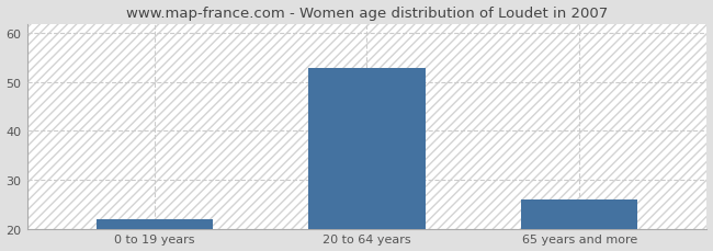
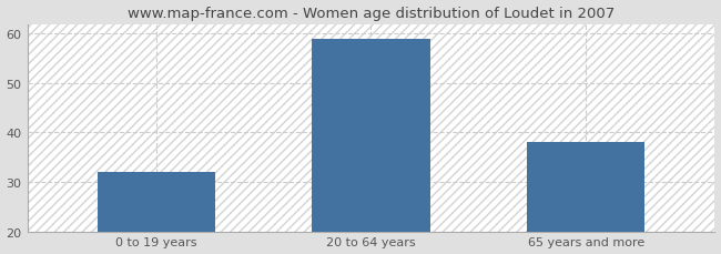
0 to 19 years: 22 -> 32
20 to 64 years: 53 -> 59
65 years and more: 26 -> 38
